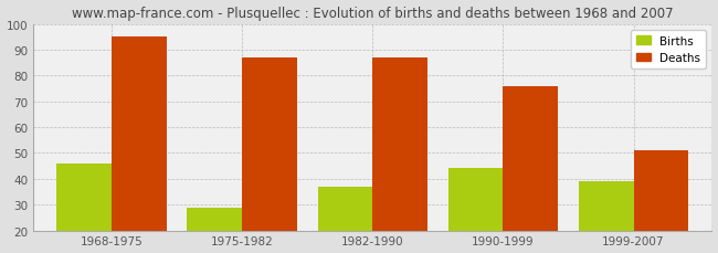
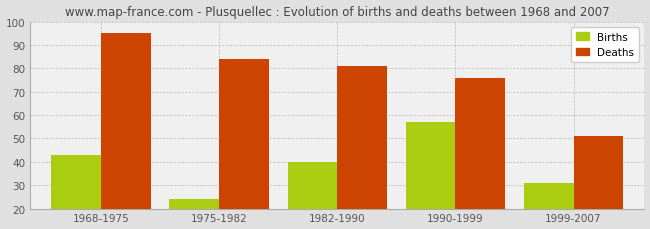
Births/1968-1975: 46 -> 43
Births/1975-1982: 29 -> 24
Deaths/1975-1982: 87 -> 84
Births/1982-1990: 37 -> 40
Deaths/1982-1990: 87 -> 81
Births/1990-1999: 44 -> 57
Births/1999-2007: 39 -> 31
